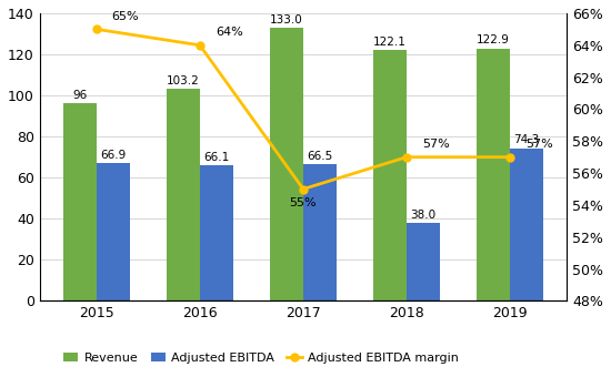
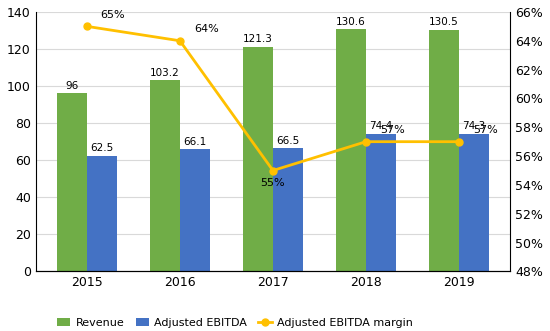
Adjusted EBITDA/2015: 66.9 -> 62.5
Revenue/2017: 133.0 -> 121.3
Revenue/2018: 122.1 -> 130.6
Adjusted EBITDA/2018: 38 -> 74
Revenue/2019: 122.9 -> 130.5
